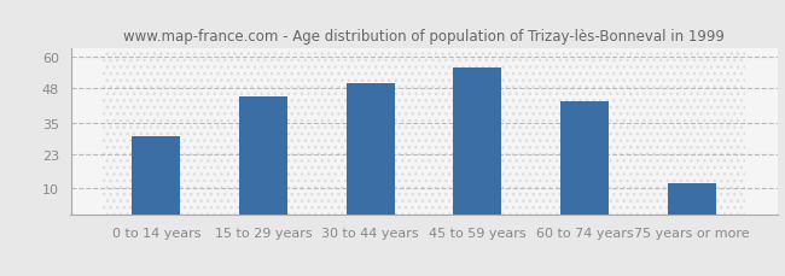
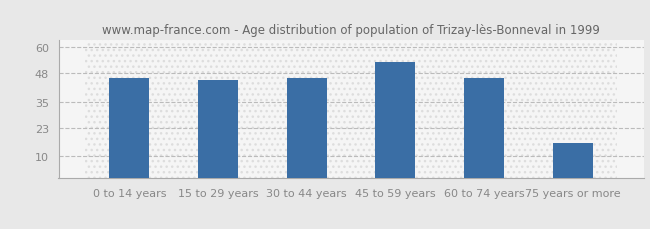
0 to 14 years: 30 -> 46
30 to 44 years: 50 -> 46
45 to 59 years: 56 -> 53
60 to 74 years: 43 -> 46
75 years or more: 12 -> 16
